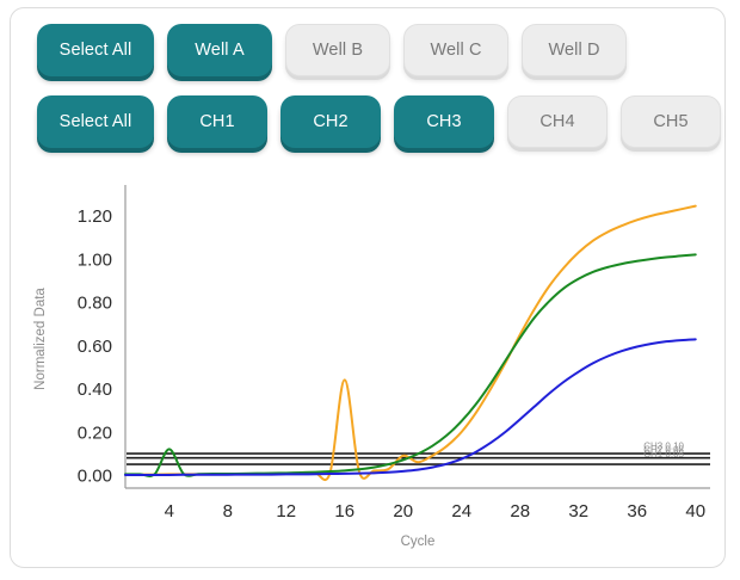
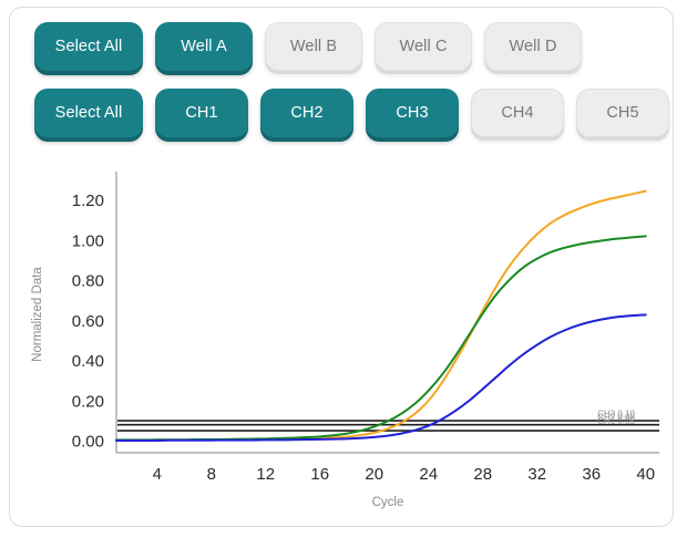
CH2/4: 0.12 -> 0.01
CH1/16: 0.44 -> 0.01
CH1/20: 0.09 -> 0.04
